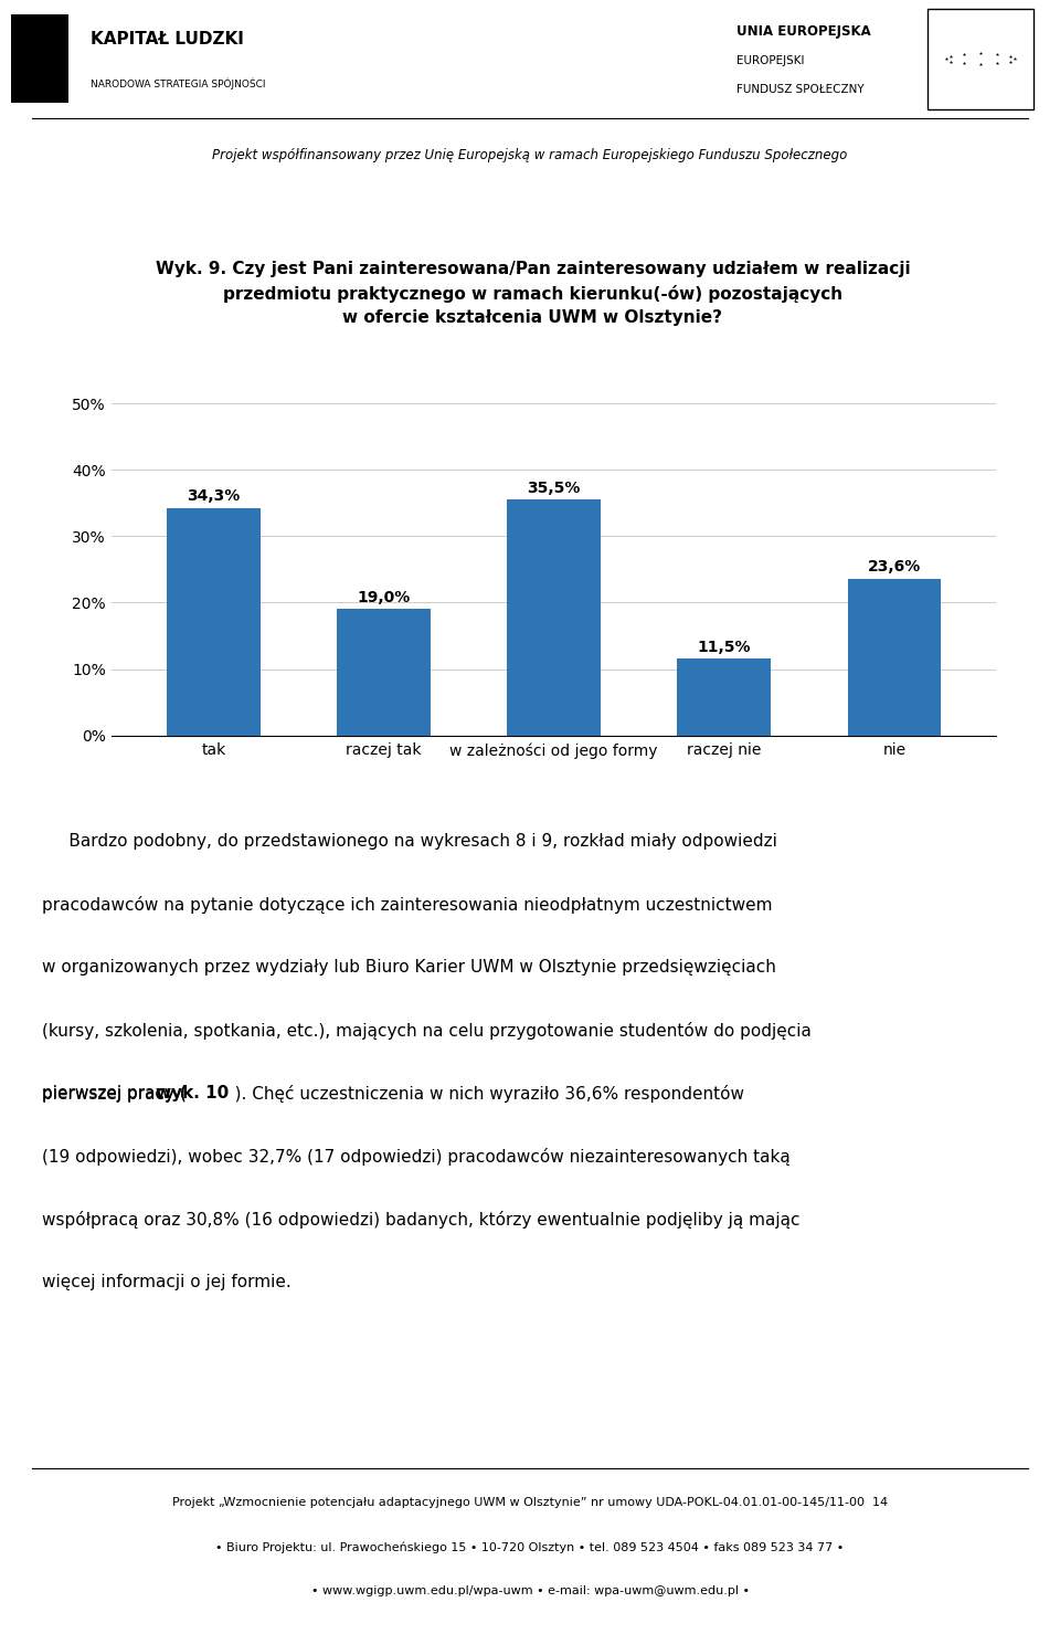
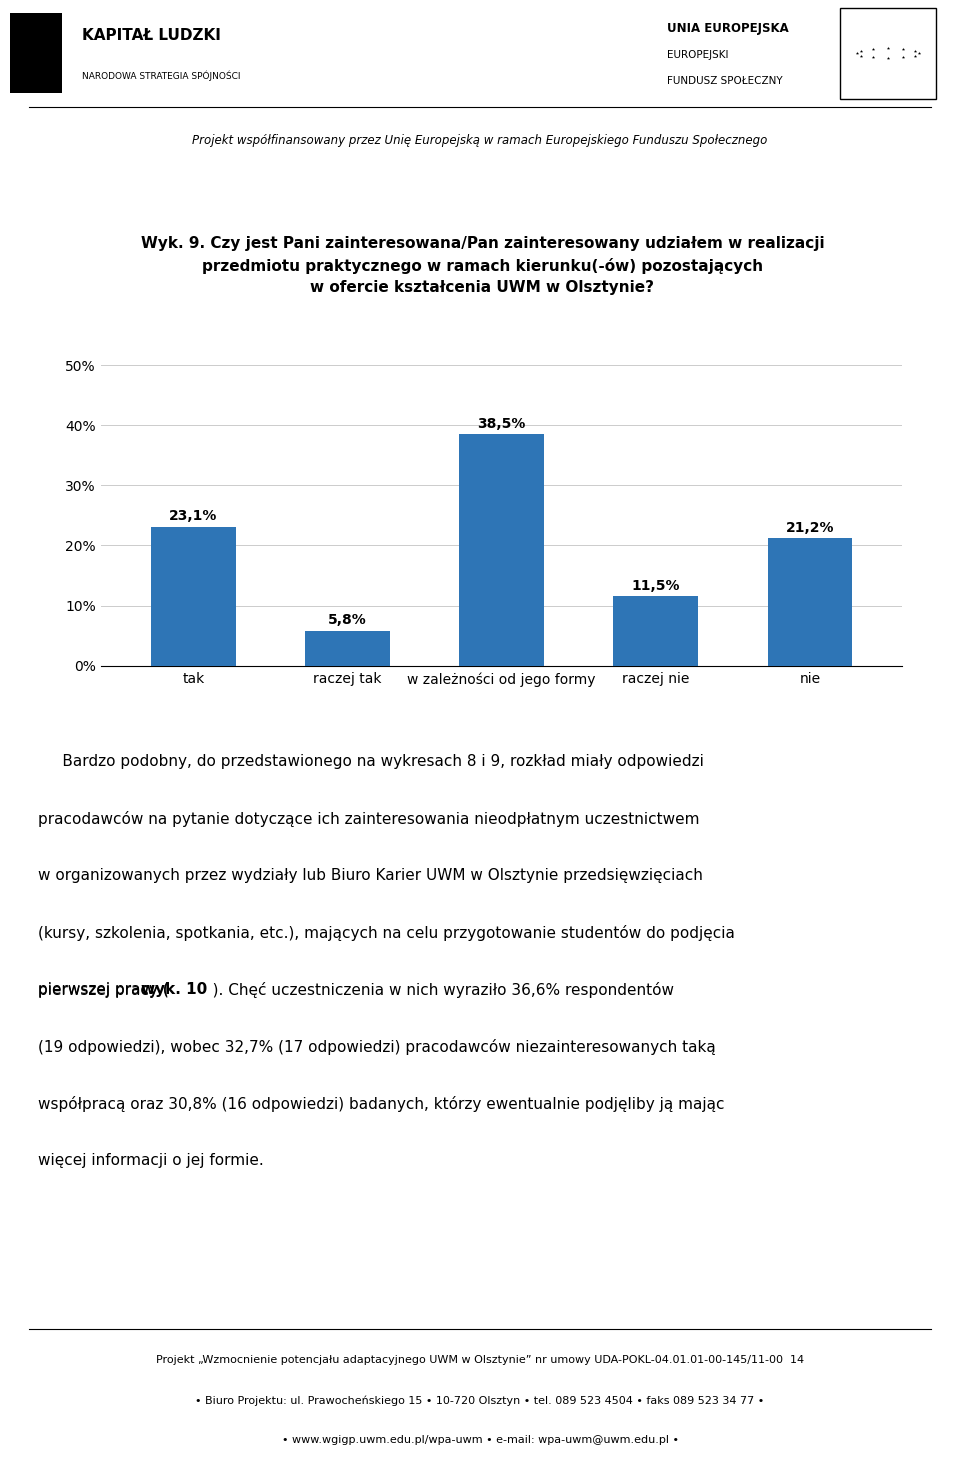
tak: 34,3% -> 23,1%
raczej tak: 19,0% -> 5,8%
w zależności od jego formy: 35,5% -> 38,5%
nie: 23,6% -> 21,2%
